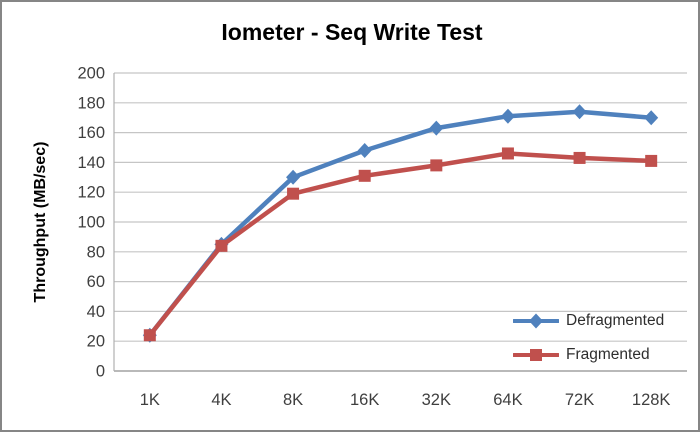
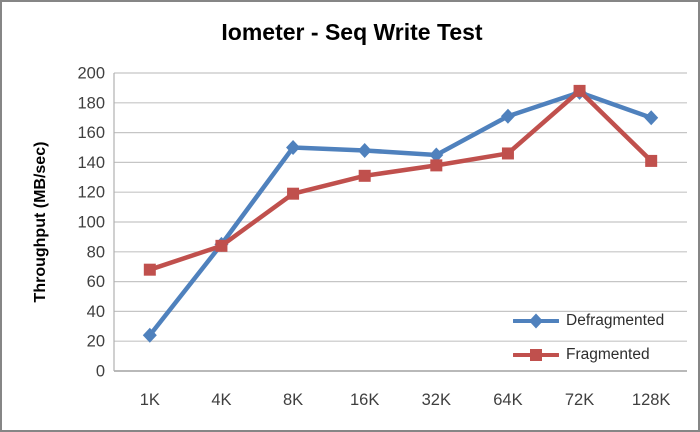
Fragmented/1K: 24 -> 68
Defragmented/8K: 130 -> 150
Defragmented/32K: 163 -> 145
Defragmented/72K: 174 -> 187
Fragmented/72K: 143 -> 188
